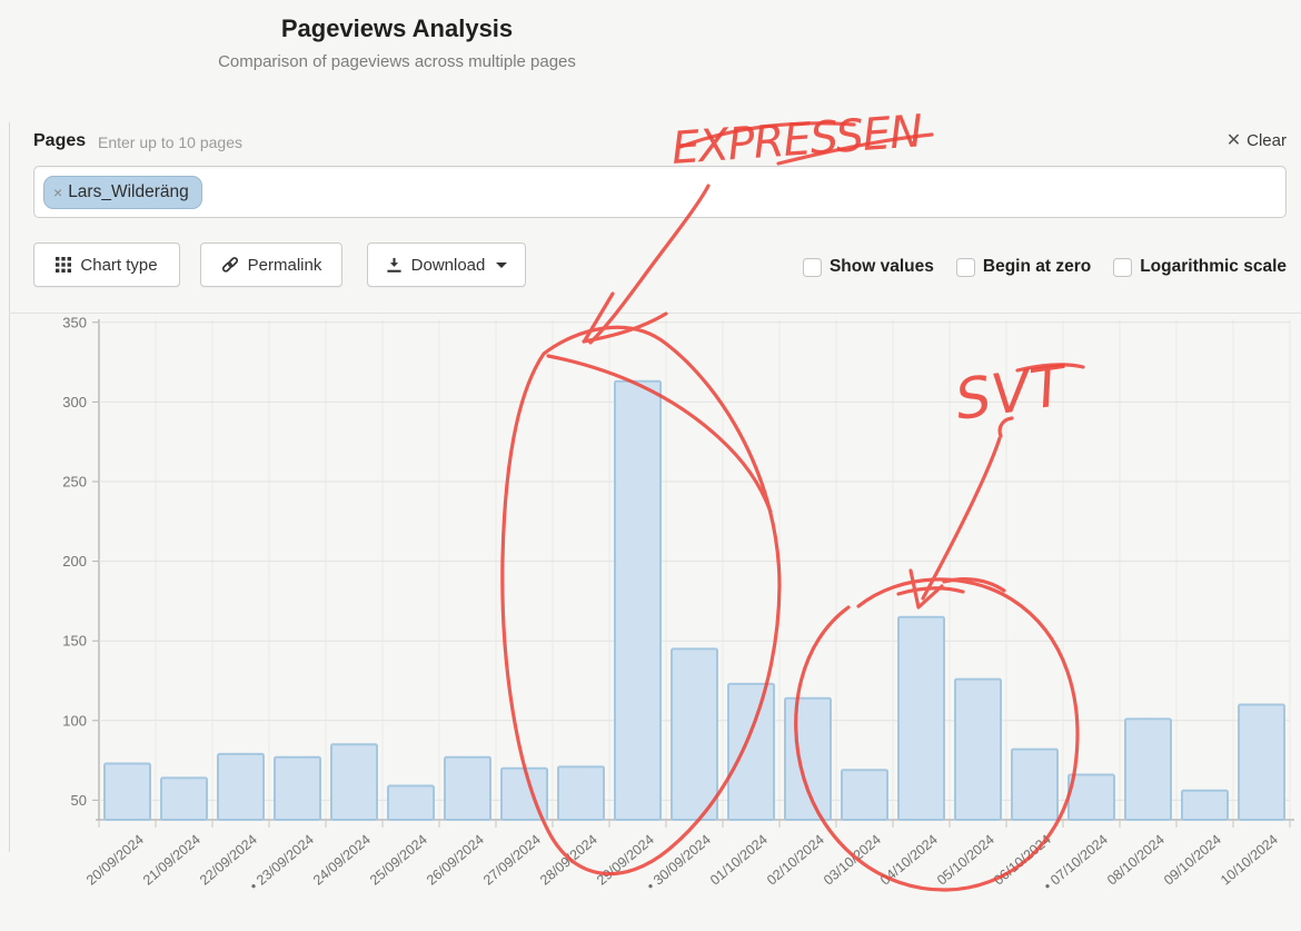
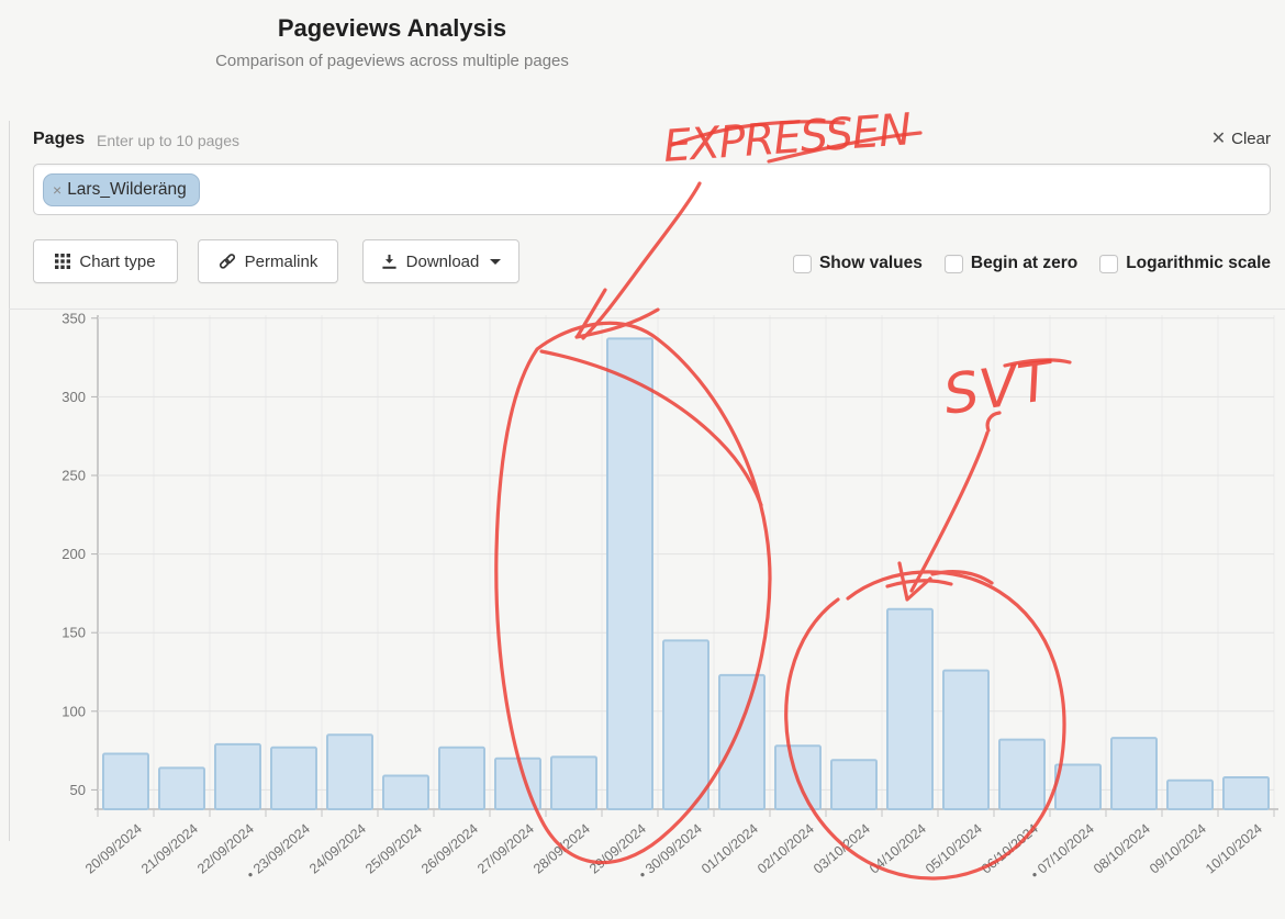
29/09/2024: 313 -> 337
02/10/2024: 114 -> 78
08/10/2024: 101 -> 83
10/10/2024: 110 -> 58
